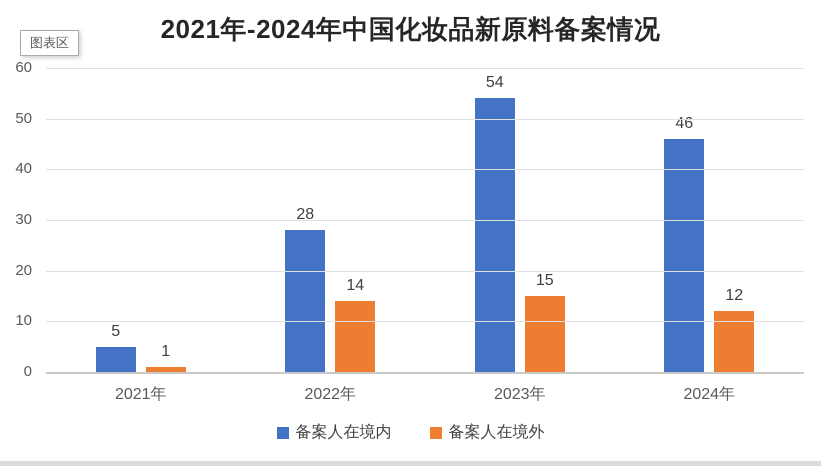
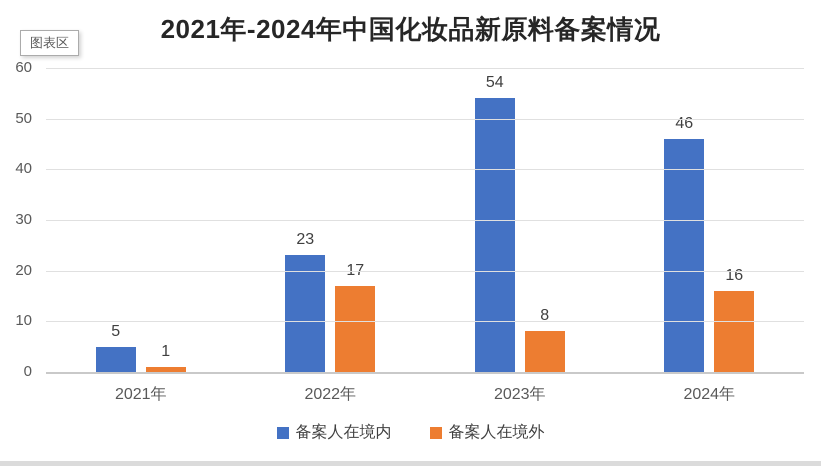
备案人在境内/2022年: 28 -> 23
备案人在境外/2022年: 14 -> 17
备案人在境外/2023年: 15 -> 8
备案人在境外/2024年: 12 -> 16
